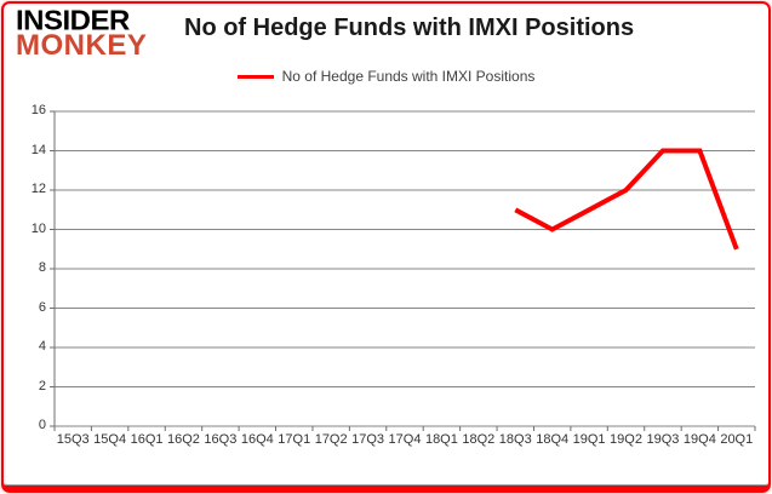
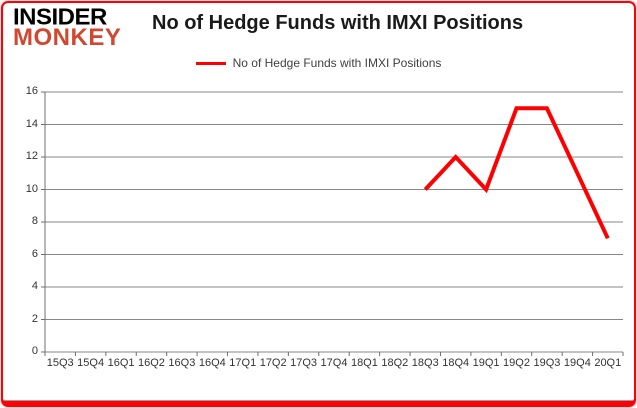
18Q3: 11 -> 10
18Q4: 10 -> 12
19Q1: 11 -> 10
19Q2: 12 -> 15
19Q3: 14 -> 15
19Q4: 14 -> 11
20Q1: 9 -> 7
